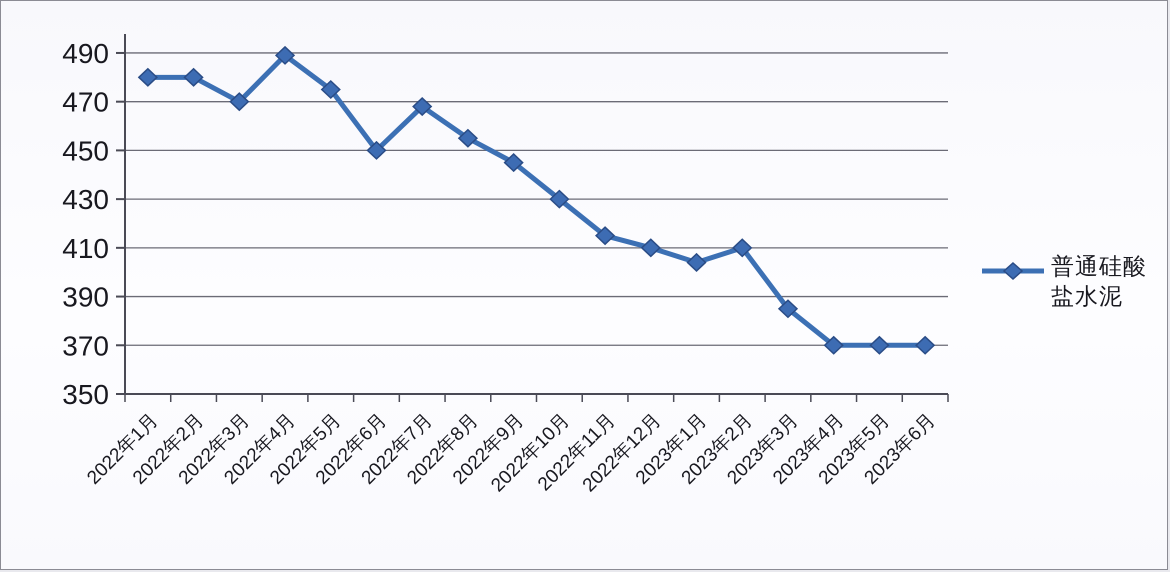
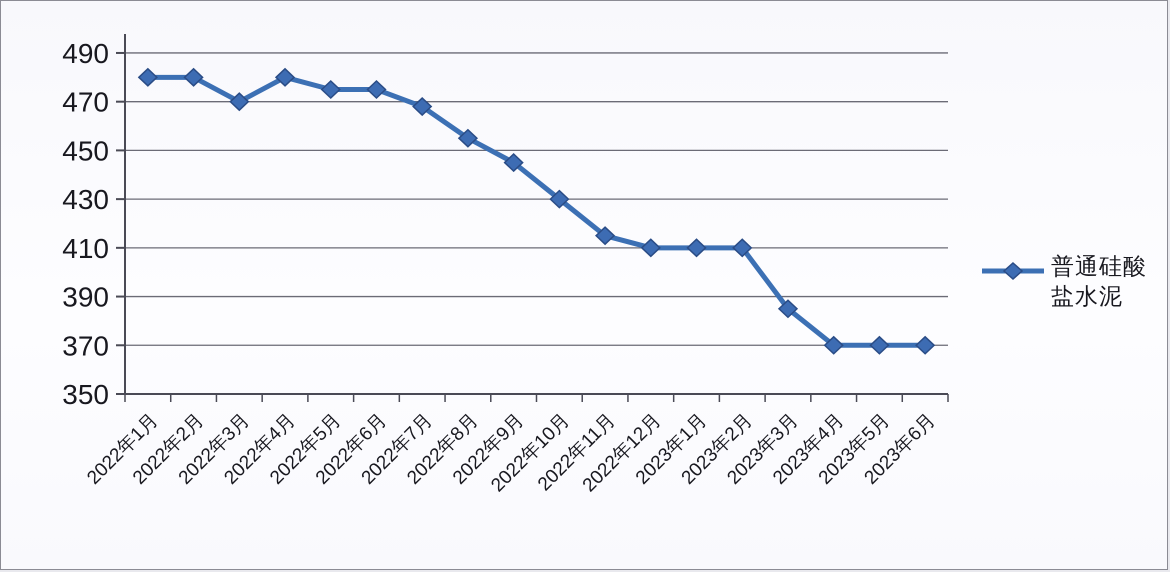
2022年4月: 489 -> 480
2022年6月: 450 -> 475
2023年1月: 404 -> 410
